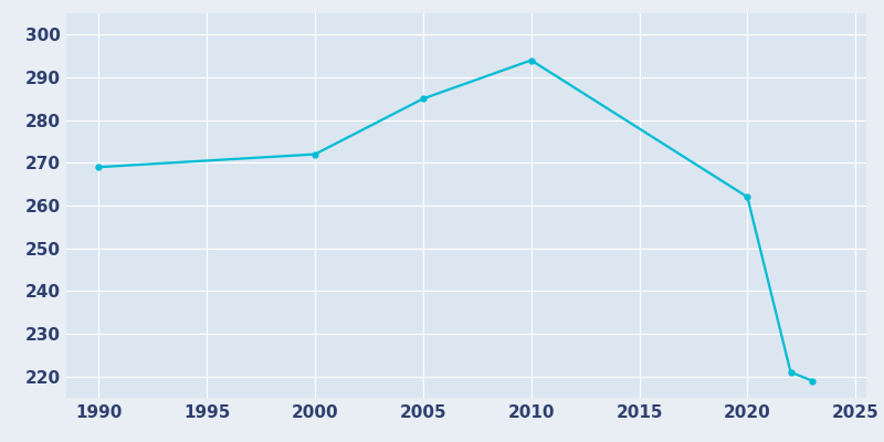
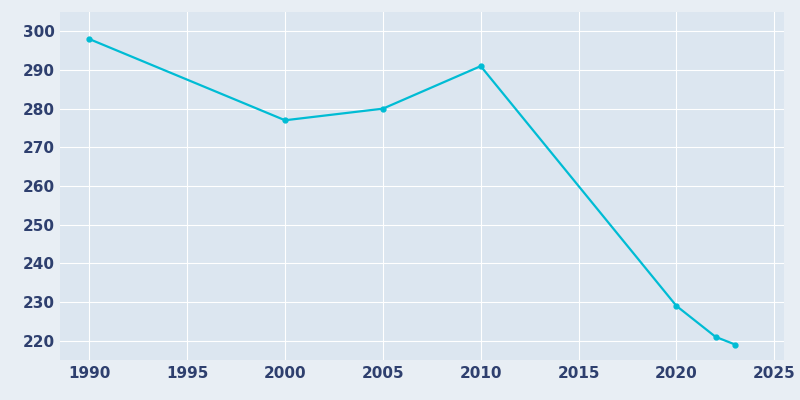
1990: 269 -> 298
2000: 272 -> 277
2005: 285 -> 280
2010: 294 -> 291
2020: 262 -> 229
